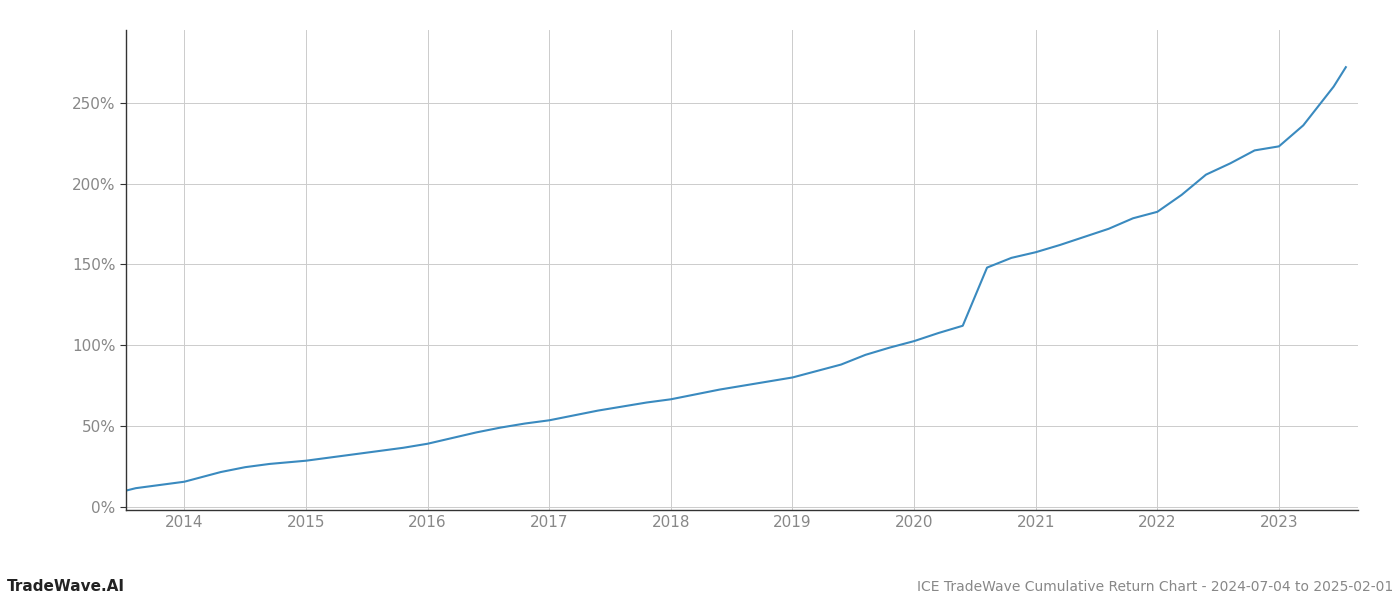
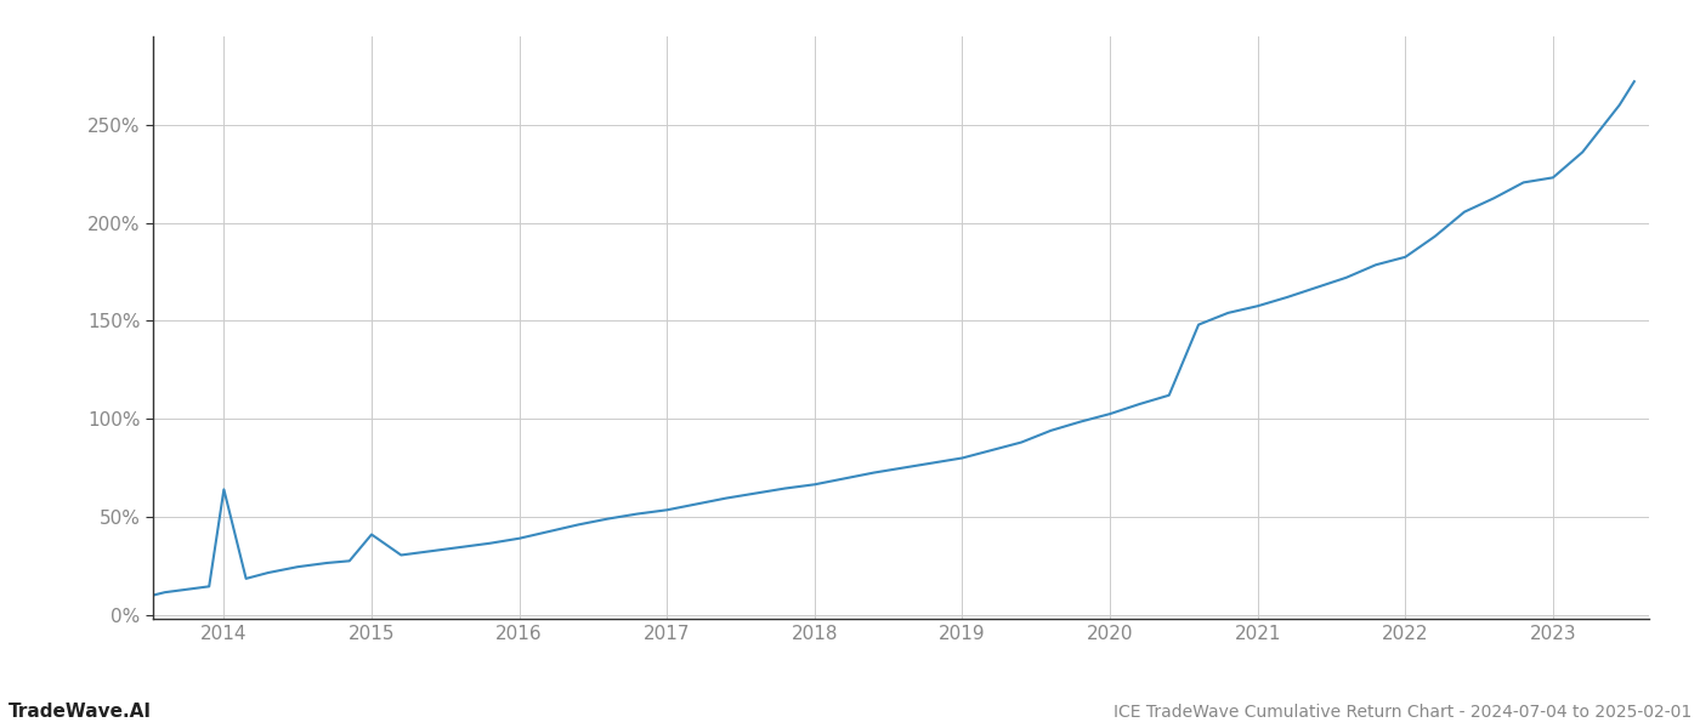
2014: 15% -> 64%
2015: 28% -> 41%
